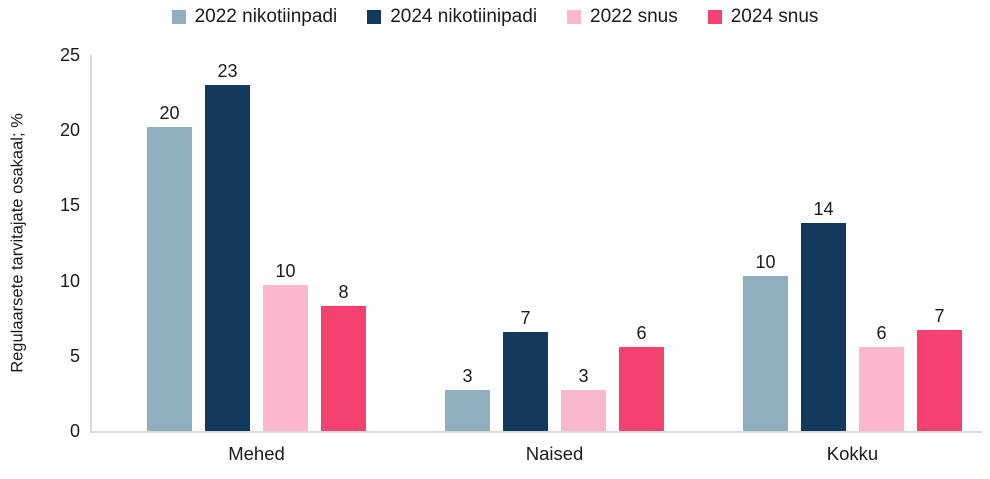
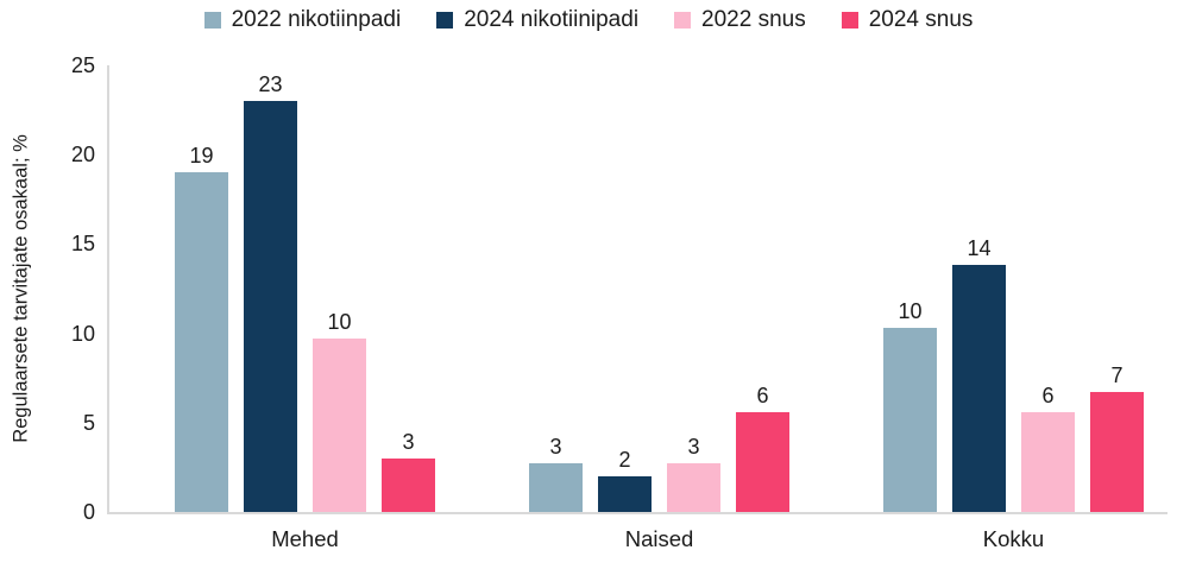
2022 nikotiinpadi/Mehed: 20 -> 19
2024 snus/Mehed: 8 -> 3
2024 nikotiinipadi/Naised: 7 -> 2
